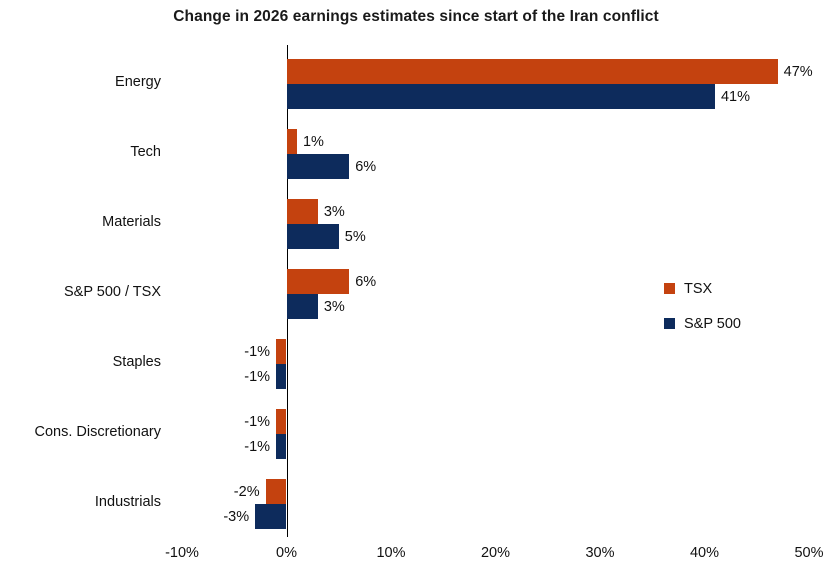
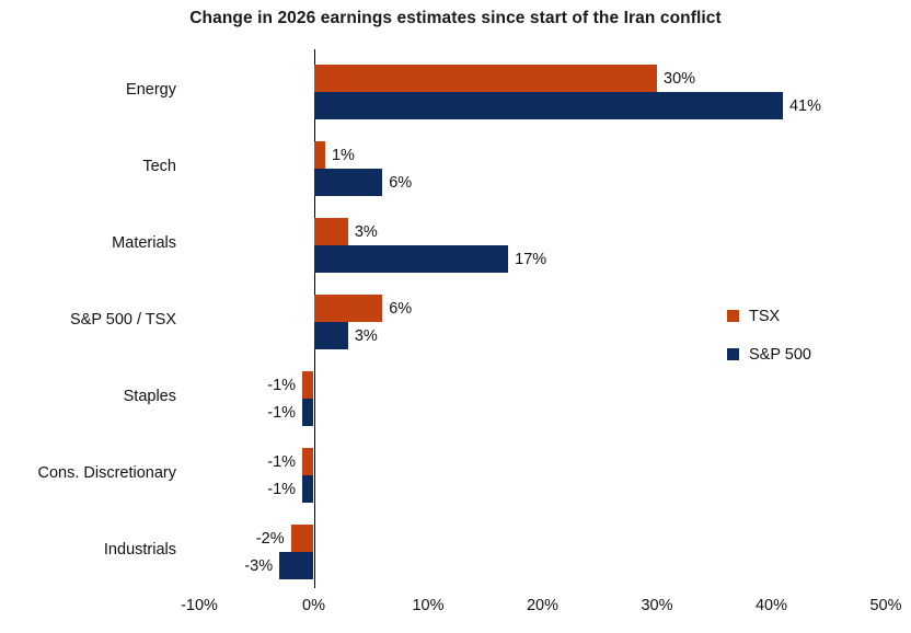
TSX/Energy: 47% -> 30%
S&P 500/Materials: 5% -> 17%
